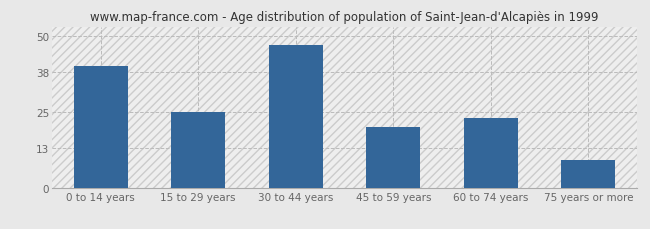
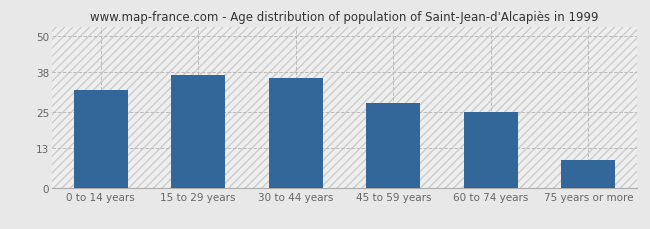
0 to 14 years: 40 -> 32
15 to 29 years: 25 -> 37
30 to 44 years: 47 -> 36
45 to 59 years: 20 -> 28
60 to 74 years: 23 -> 25
